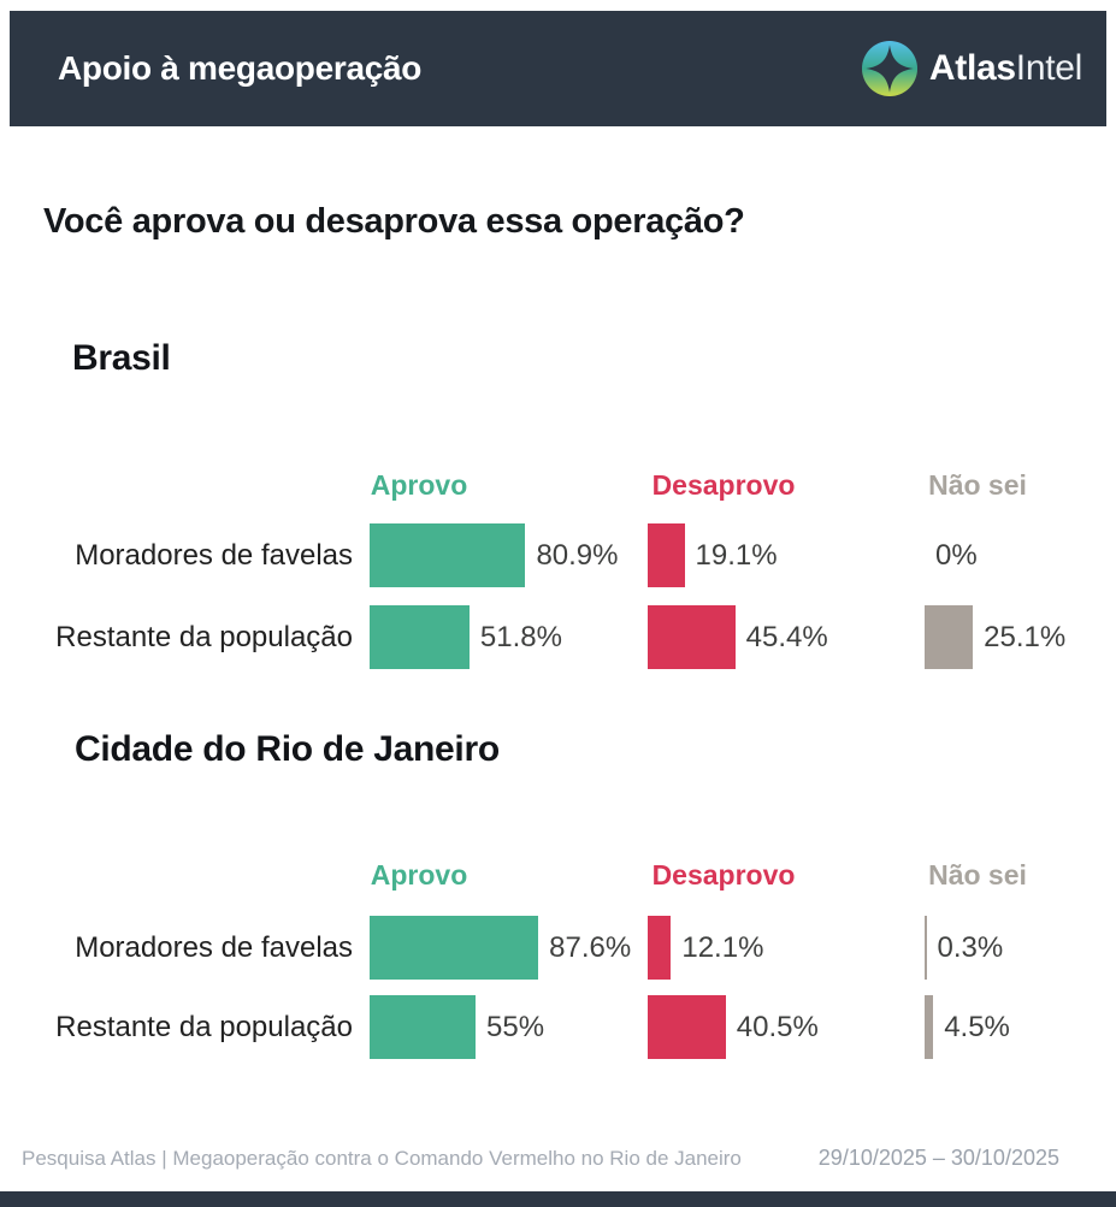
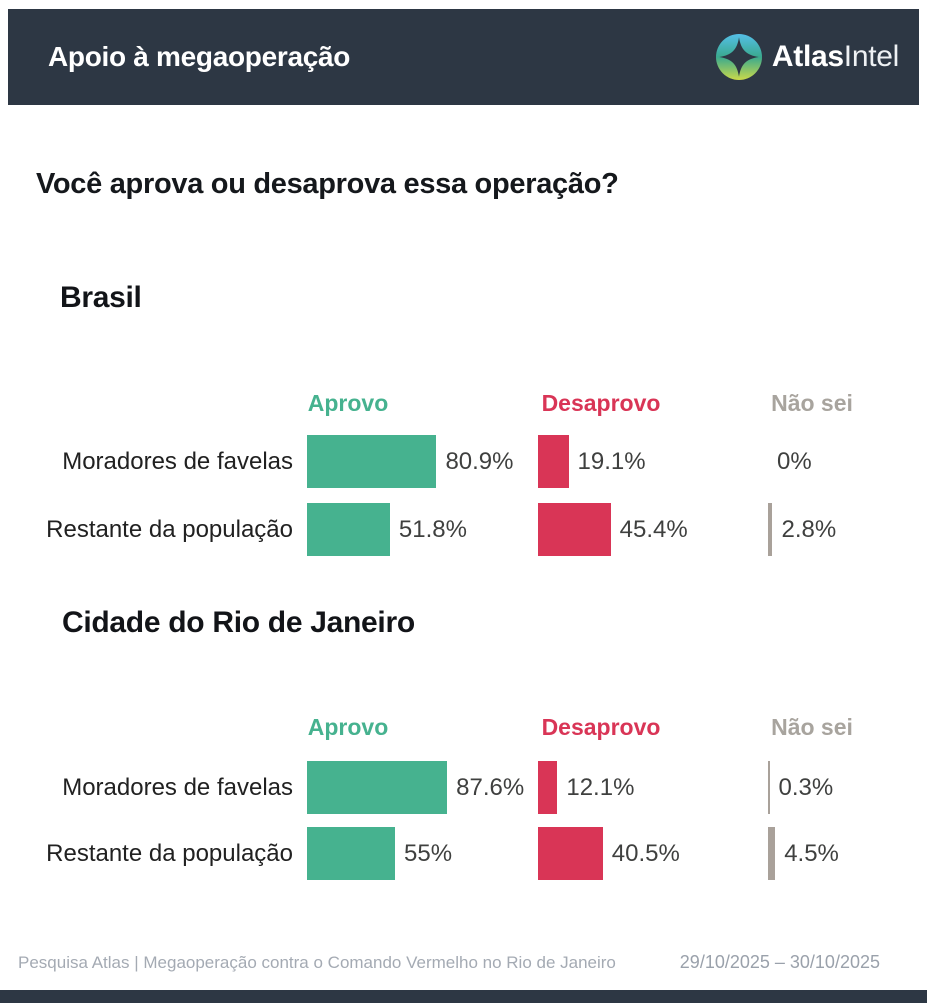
Brasil/Não sei/Restante da população: 25.1% -> 2.8%
